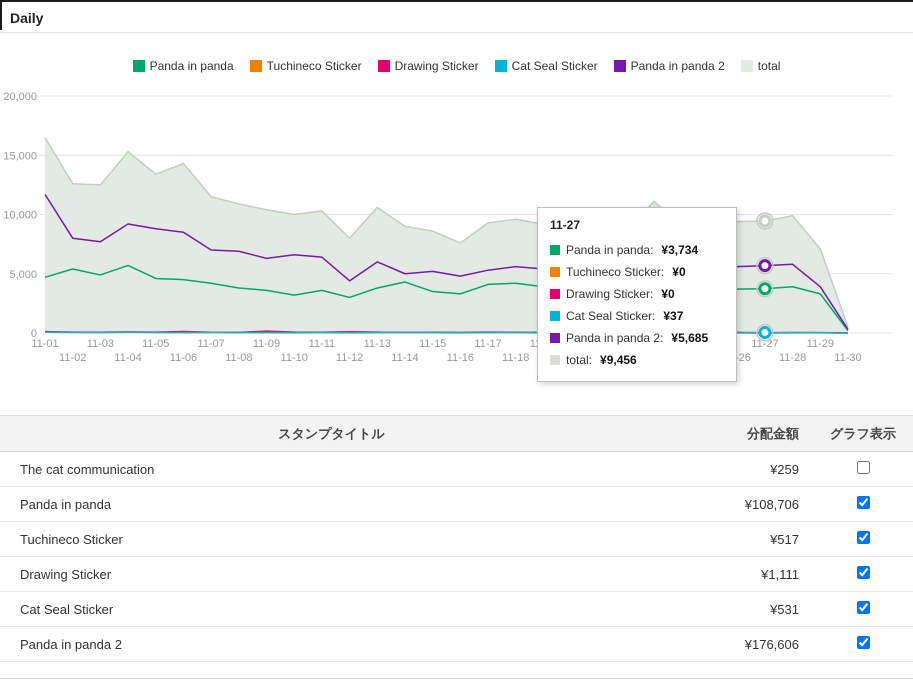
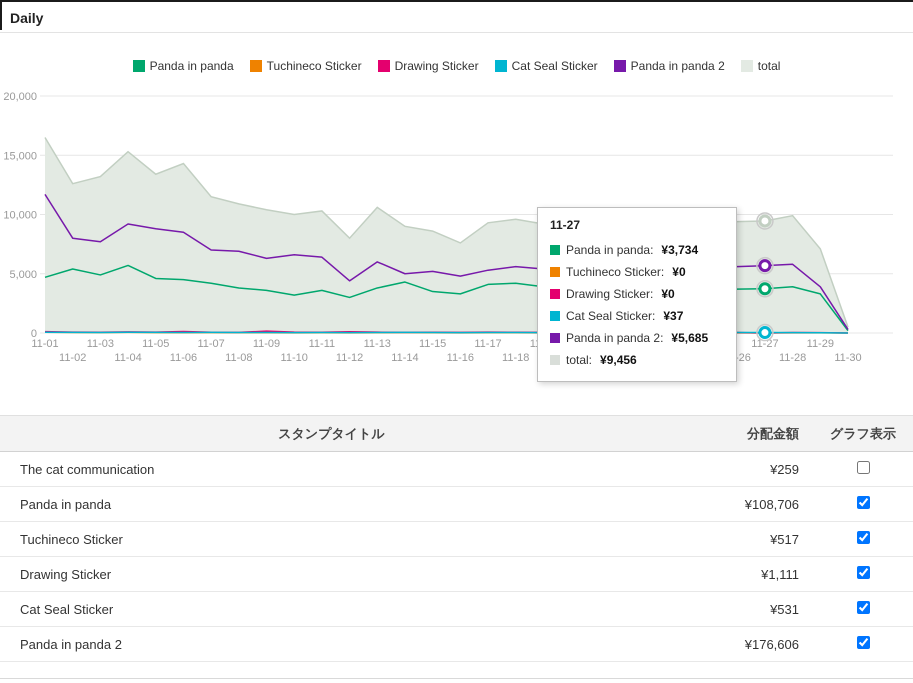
total/11-03: 12500 -> 13200
total/11-23: 11100 -> 9200
